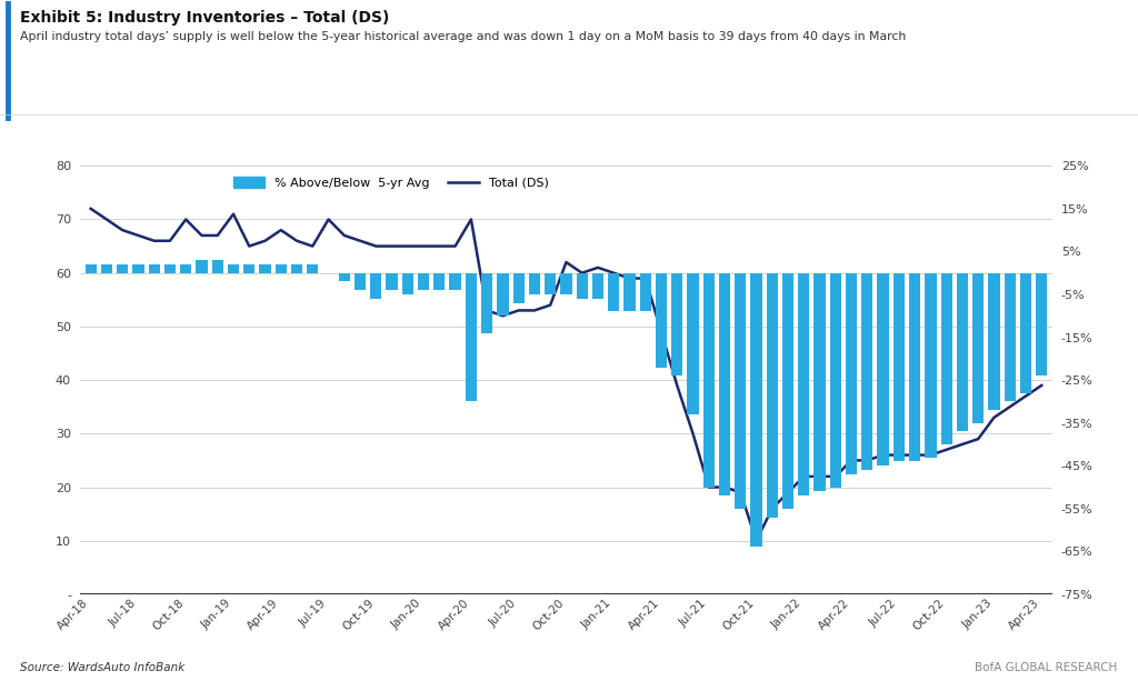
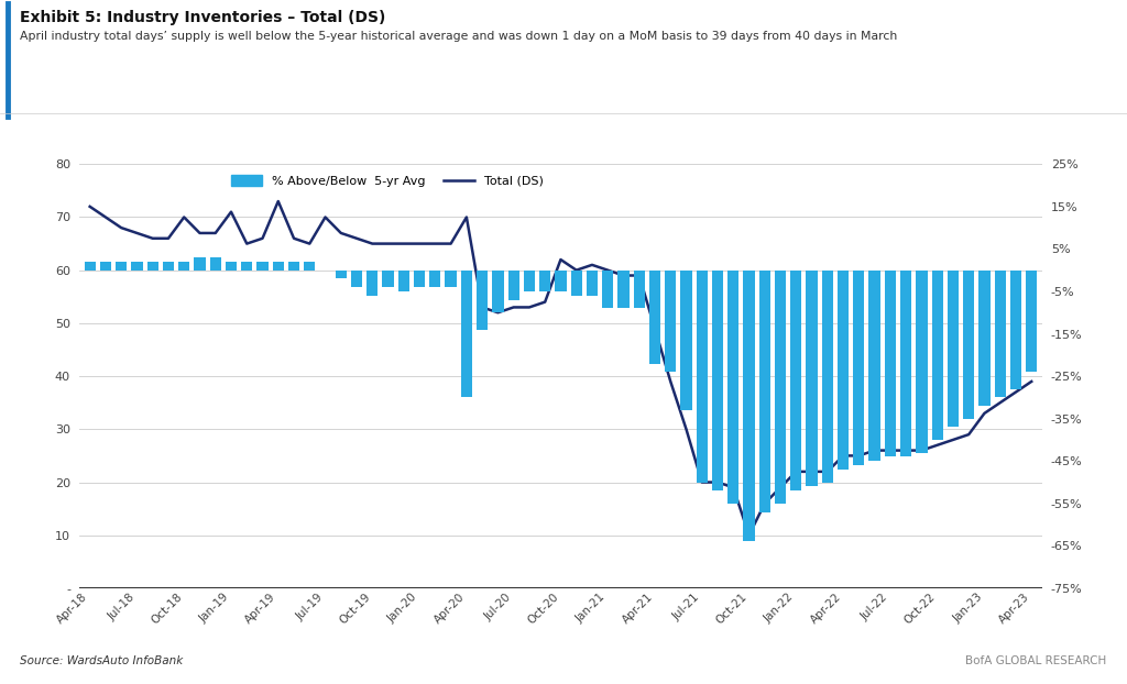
Total (DS)/Apr-19: 68 -> 73
